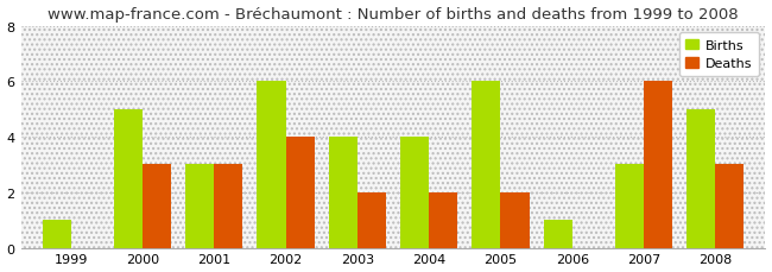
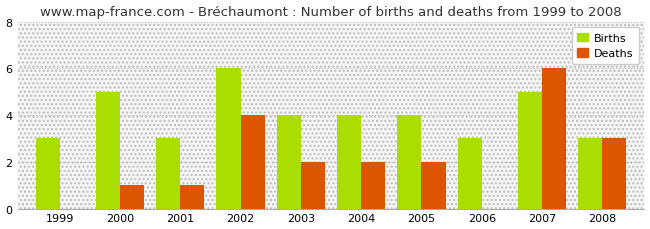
Births/1999: 1 -> 3
Deaths/2000: 3 -> 1
Deaths/2001: 3 -> 1
Births/2005: 6 -> 4
Births/2006: 1 -> 3
Births/2007: 3 -> 5
Births/2008: 5 -> 3
